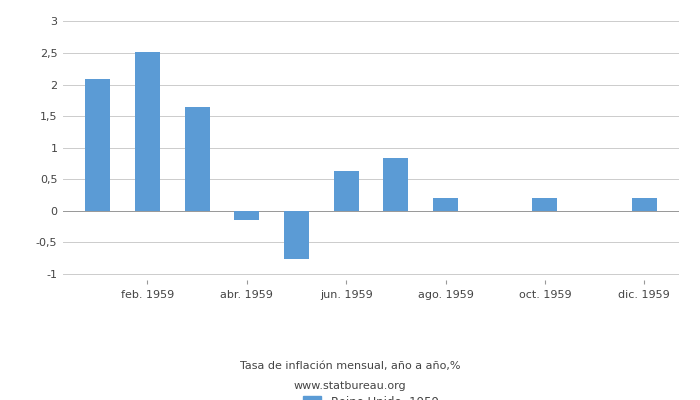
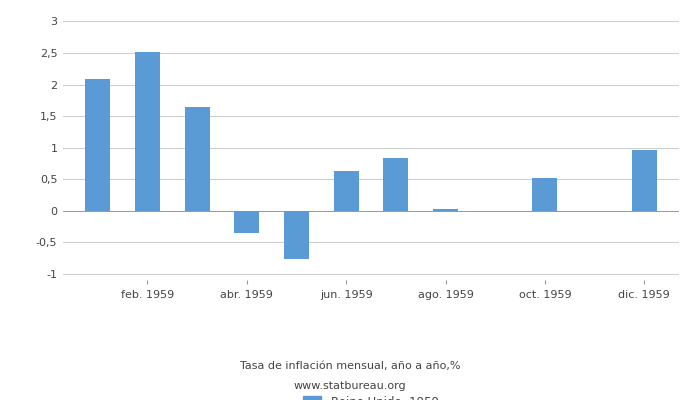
abr. 1959: -0,15 -> -0,36
ago. 1959: 0,20 -> 0,02
oct. 1959: 0,20 -> 0,52
dic. 1959: 0,20 -> 0,96
